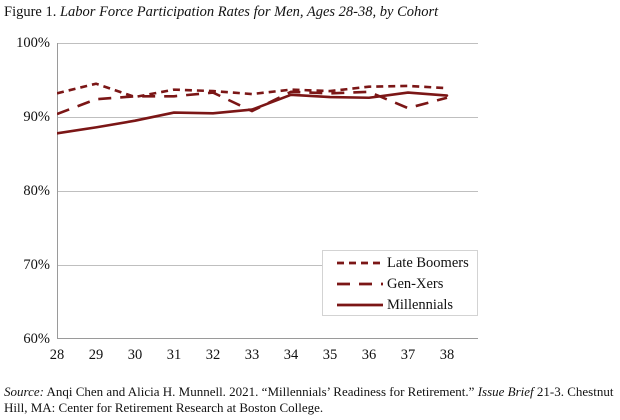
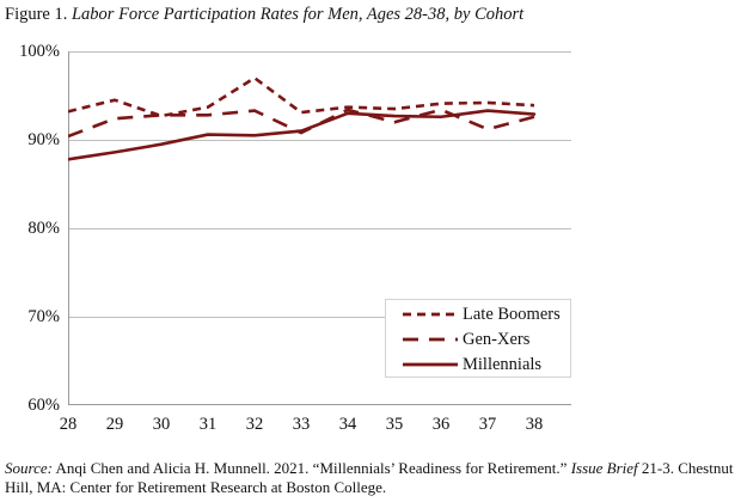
Late Boomers/32: 94% -> 97%
Gen-Xers/35: 93% -> 92%
